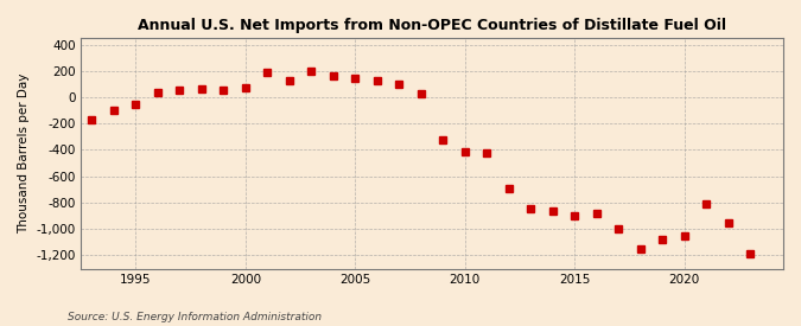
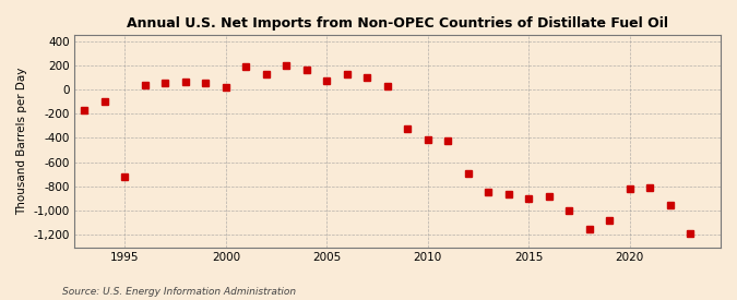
1995: -60 -> -720
2000: 80 -> 20
2005: 140 -> 70
2020: -1,050 -> -820
